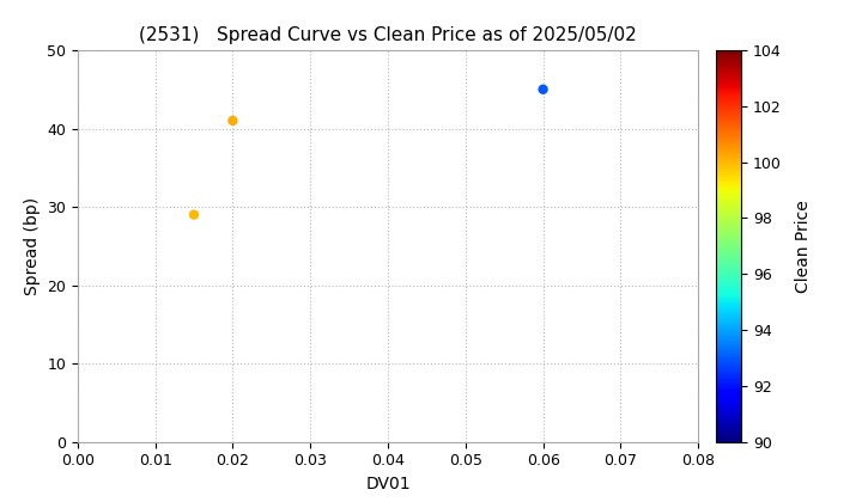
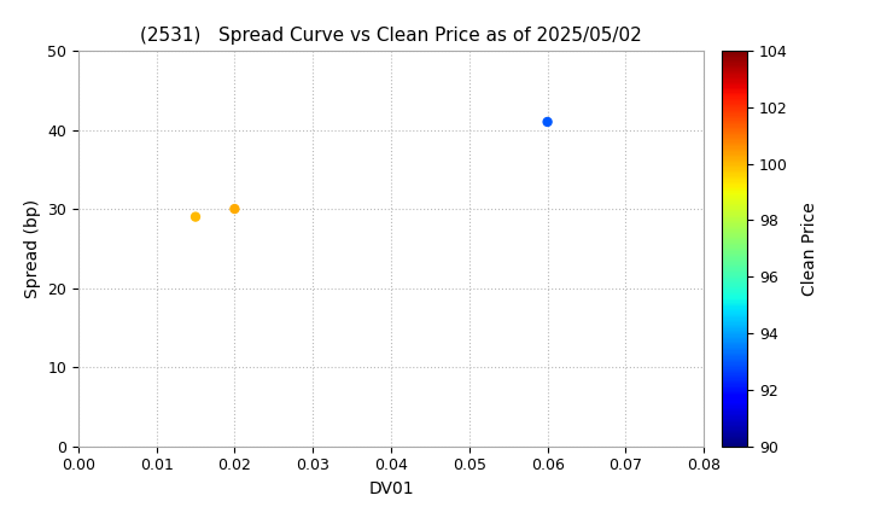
0.02: 41 -> 30
0.06: 45 -> 41
